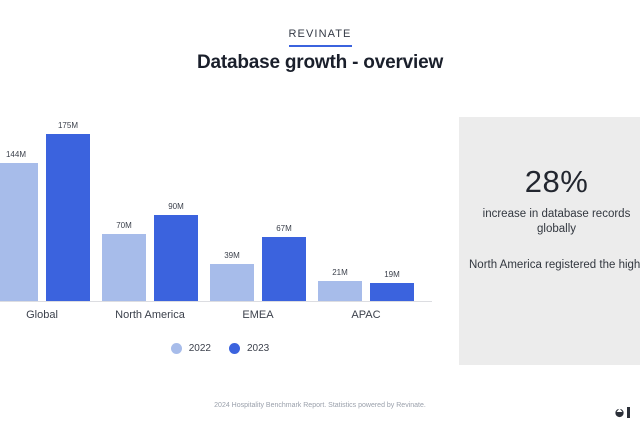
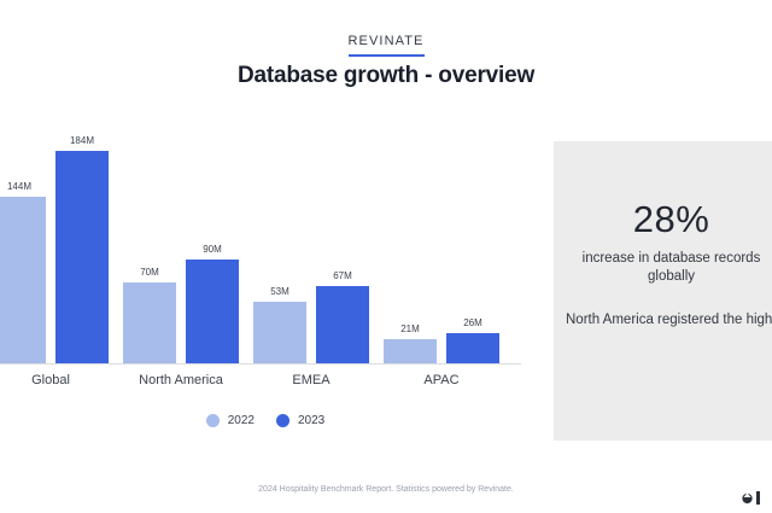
2023/Global: 175M -> 184M
2022/EMEA: 39M -> 53M
2023/APAC: 19M -> 26M
